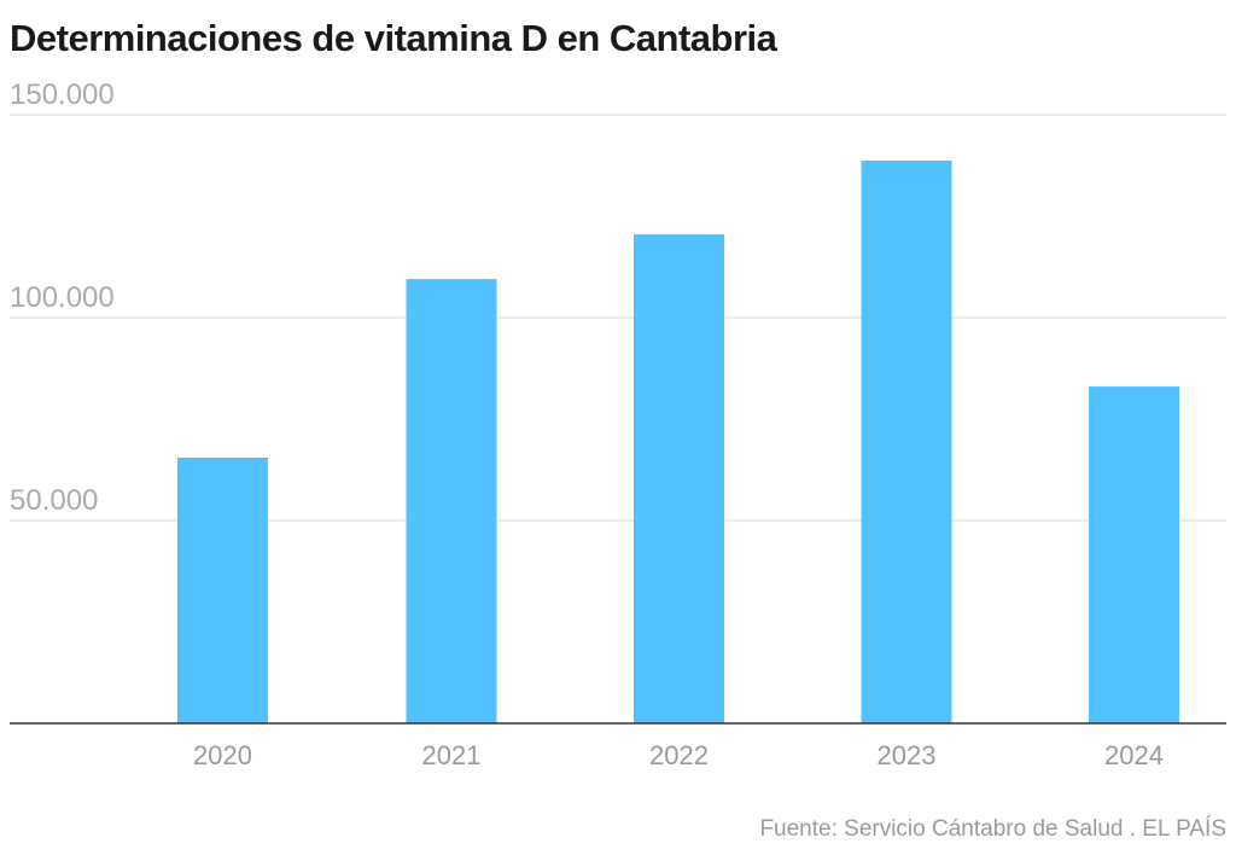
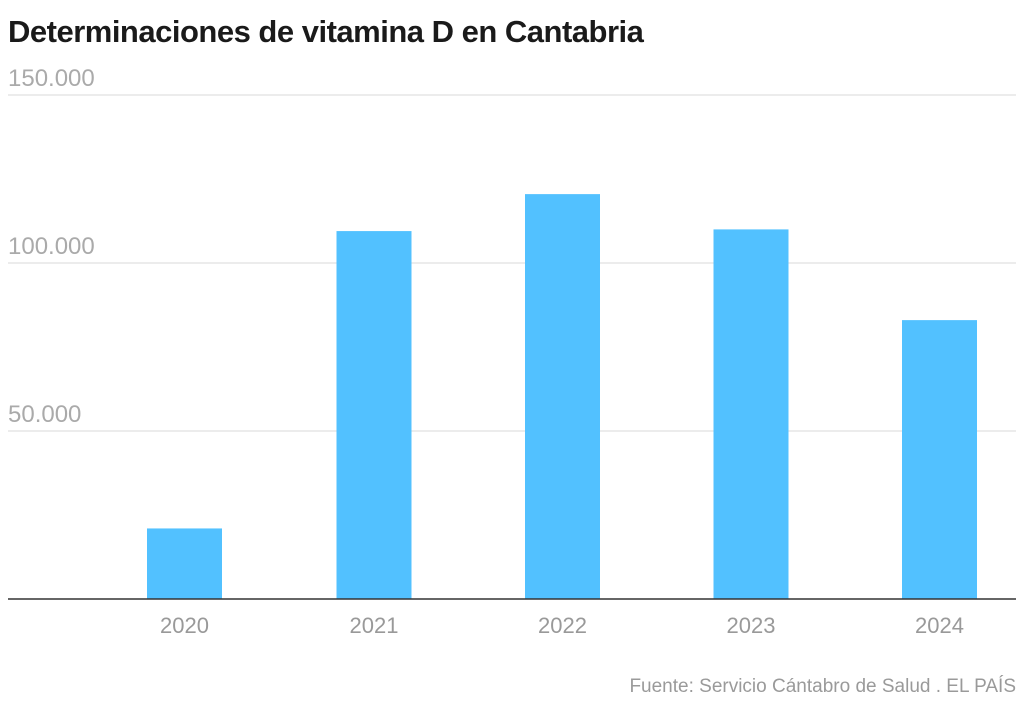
2020: 66000 -> 21000
2023: 139000 -> 110000
